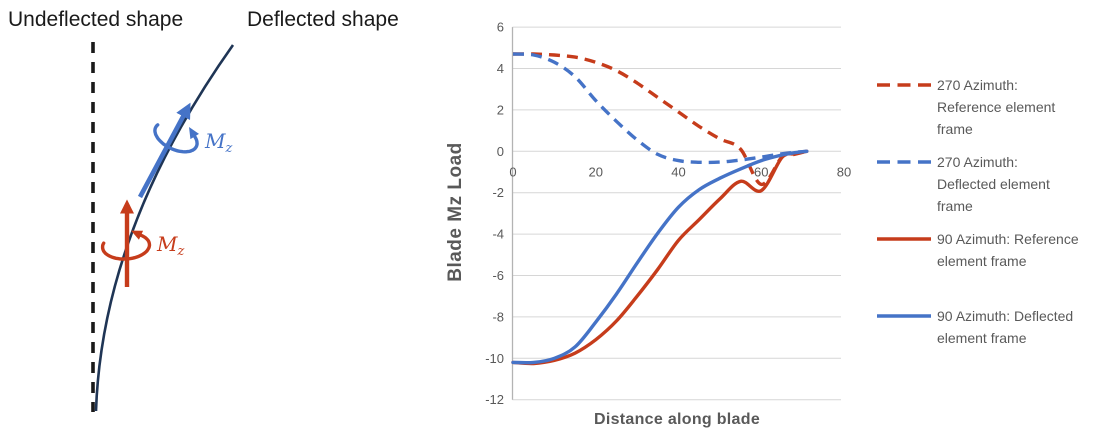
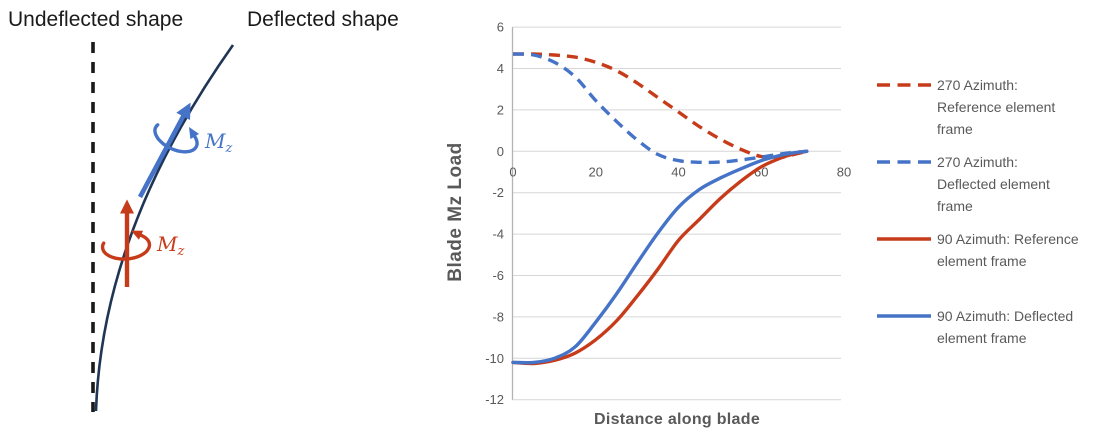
270 Azimuth: Reference element frame/60: -1.6 -> -0.2
90 Azimuth: Reference element frame/60: -1.9 -> -0.8
